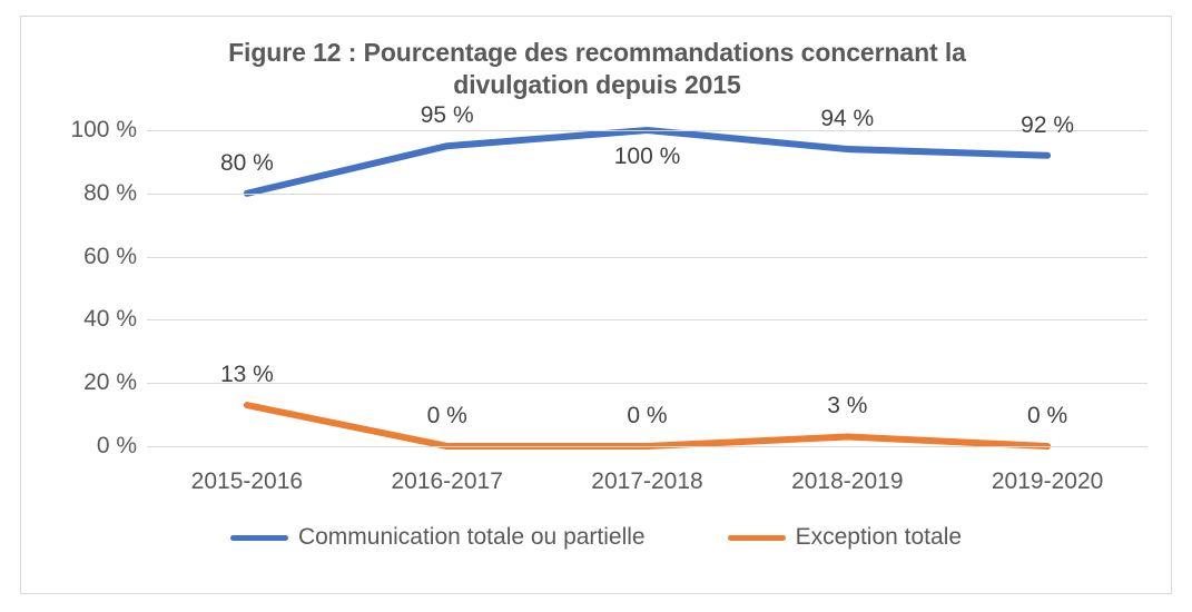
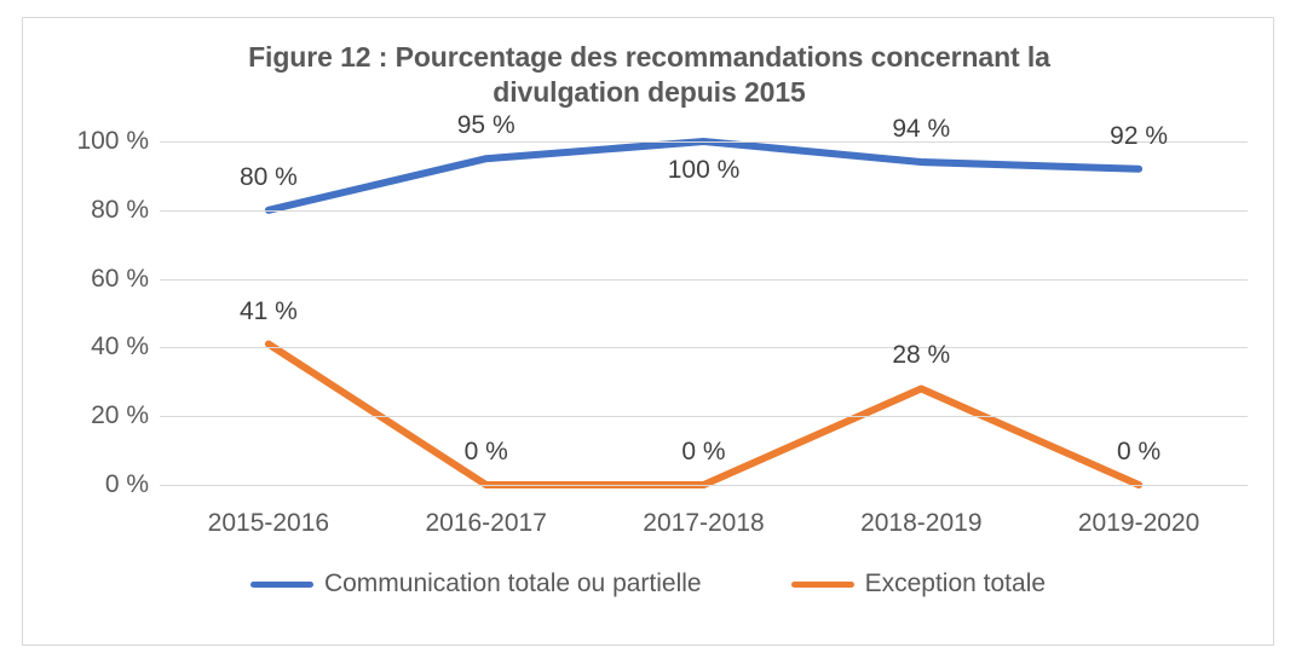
Exception totale/2015-2016: 13 -> 41
Exception totale/2018-2019: 3 -> 28
